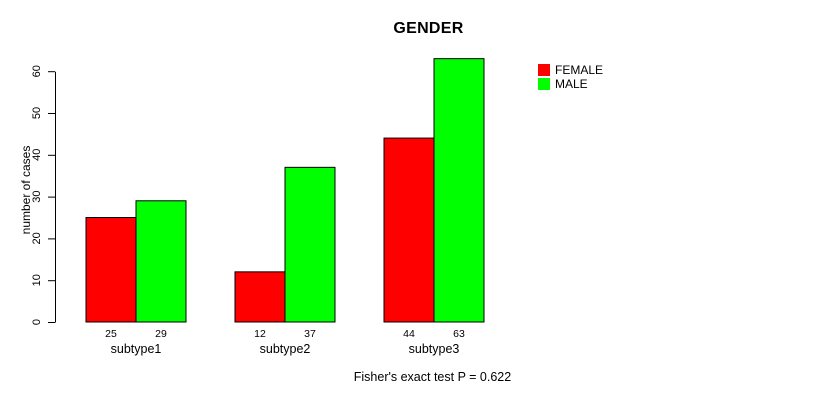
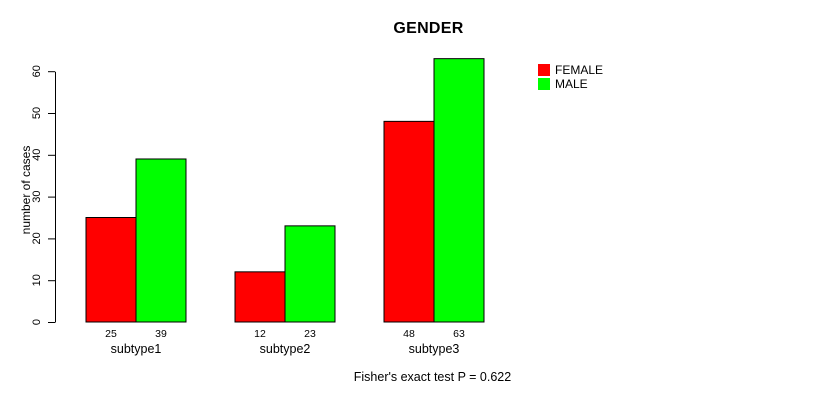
MALE/subtype1: 29 -> 39
MALE/subtype2: 37 -> 23
FEMALE/subtype3: 44 -> 48
